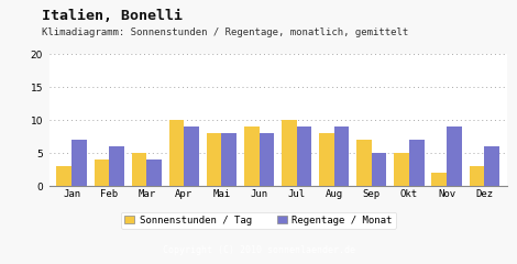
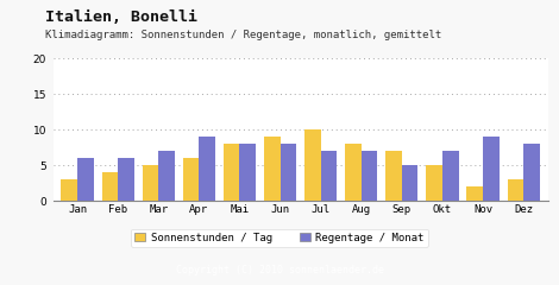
Regentage / Monat/Jan: 7 -> 6
Regentage / Monat/Mar: 4 -> 7
Sonnenstunden / Tag/Apr: 10 -> 6
Regentage / Monat/Jul: 9 -> 7
Regentage / Monat/Aug: 9 -> 7
Regentage / Monat/Dez: 6 -> 8
